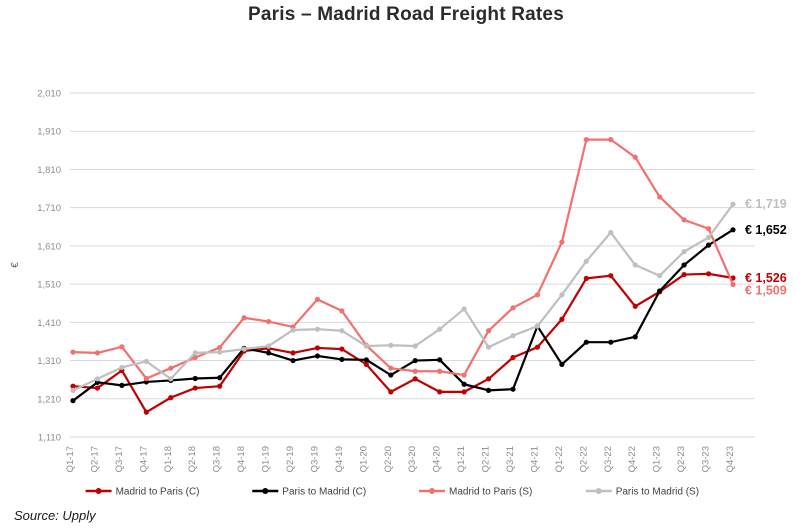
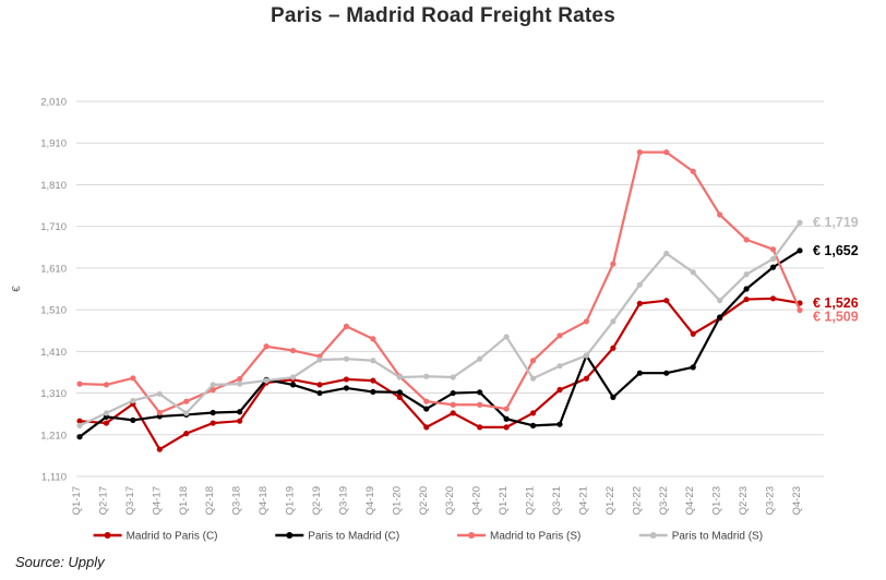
Paris to Madrid (S)/Q4-22: 1560 -> 1600
